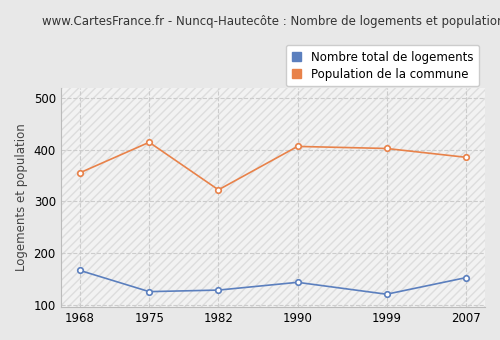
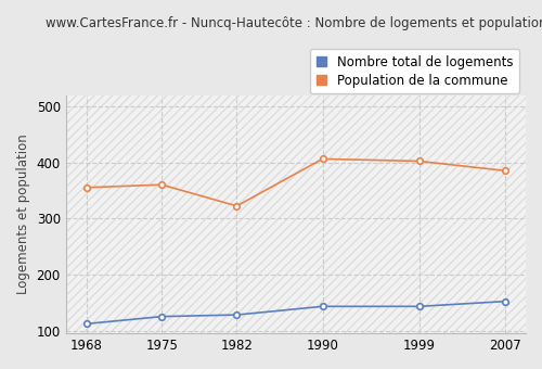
Nombre total de logements/1968: 166 -> 112
Population de la commune/1975: 414 -> 360
Nombre total de logements/1999: 120 -> 143
